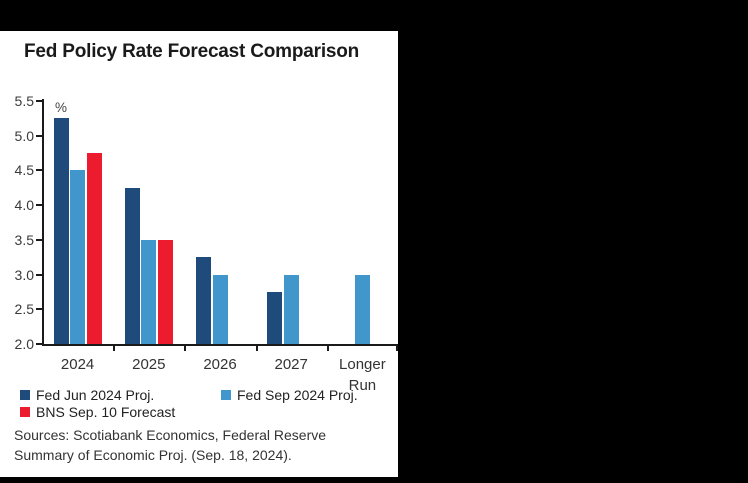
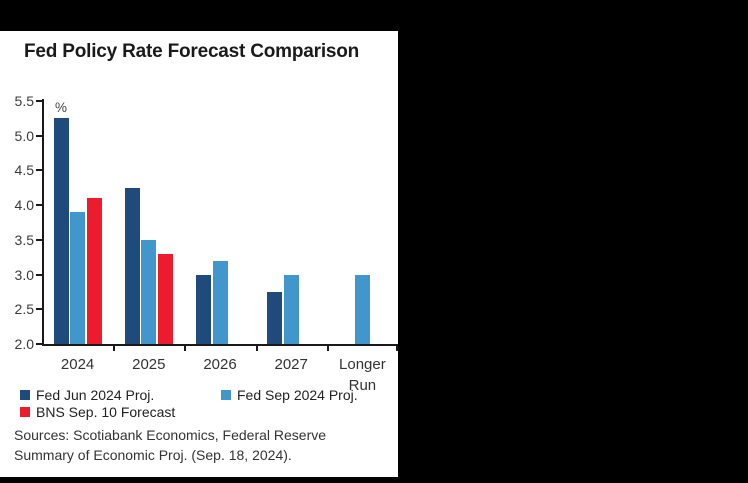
Fed Sep 2024 Proj./2024: 4.5 -> 3.9
BNS Sep. 10 Forecast/2024: 4.8 -> 4.1
BNS Sep. 10 Forecast/2025: 3.5 -> 3.3
Fed Jun 2024 Proj./2026: 3.2 -> 3.0
Fed Sep 2024 Proj./2026: 3.0 -> 3.2
